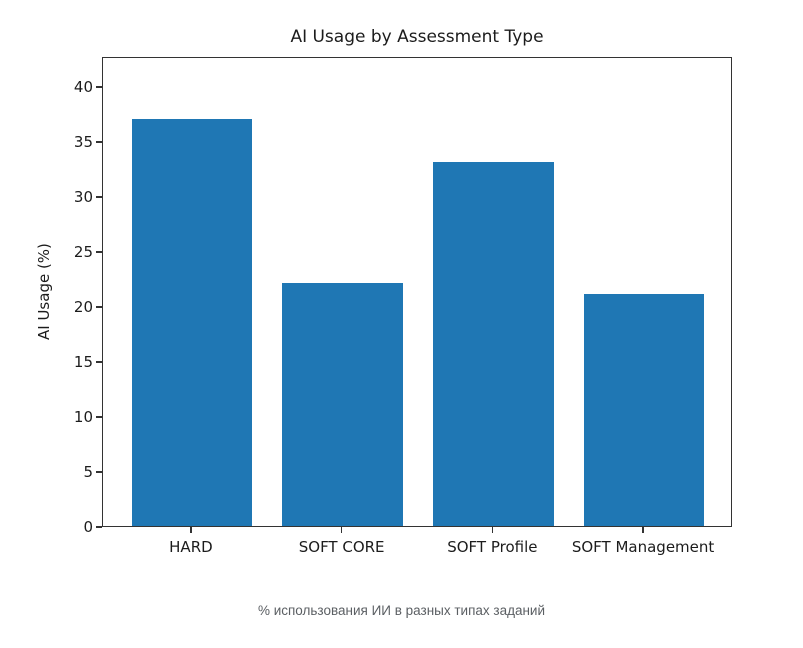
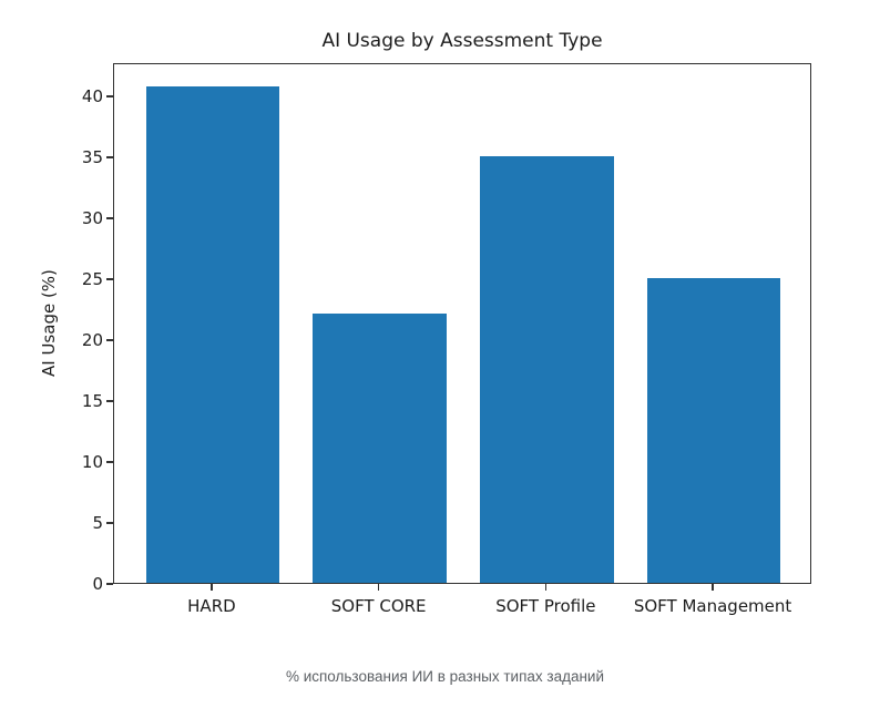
HARD: 37.0 -> 40.7
SOFT Profile: 33.1 -> 35.0
SOFT Management: 21.1 -> 25.0
